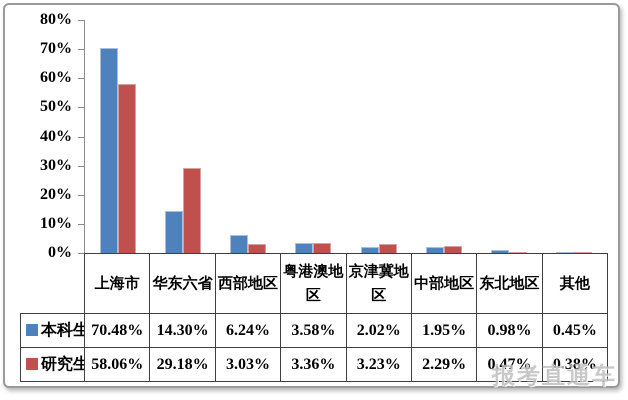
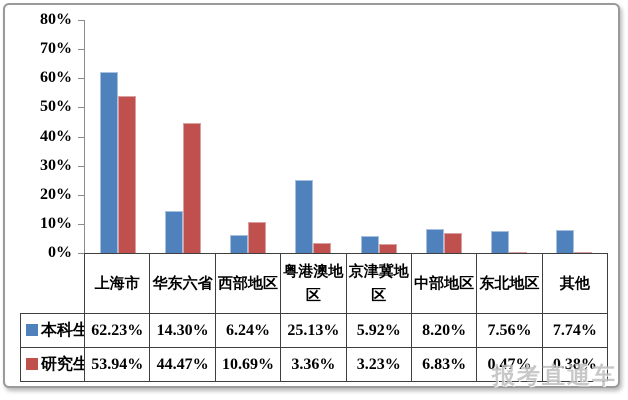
本科生/上海市: 70.48% -> 62.23%
研究生/上海市: 58.06% -> 53.94%
研究生/华东六省: 29.18% -> 44.47%
研究生/西部地区: 3.03% -> 10.69%
本科生/粤港澳地区: 3.58% -> 25.13%
本科生/京津冀地区: 2.02% -> 5.92%
本科生/中部地区: 1.95% -> 8.20%
研究生/中部地区: 2.29% -> 6.83%
本科生/东北地区: 0.98% -> 7.56%
本科生/其他: 0.45% -> 7.74%
